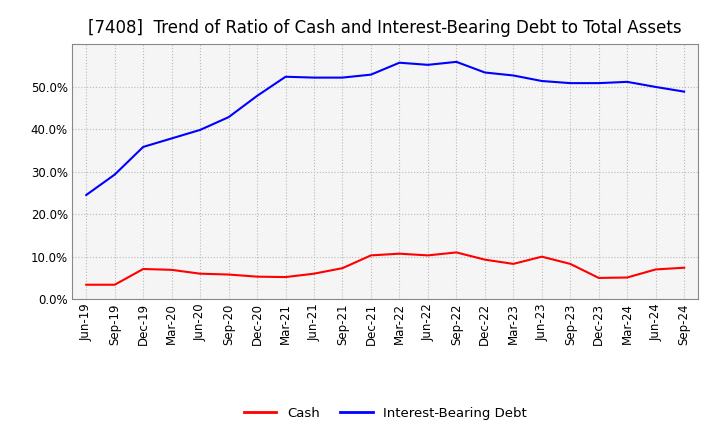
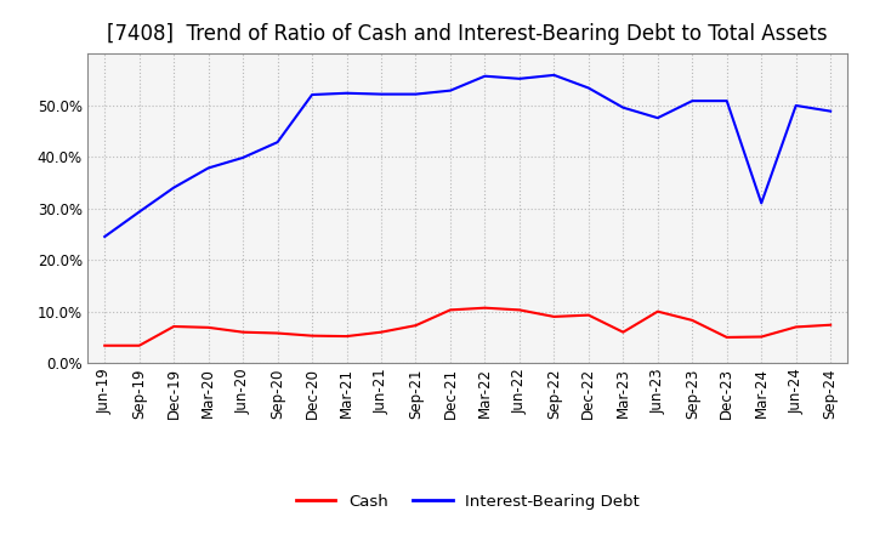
Interest-Bearing Debt/Dec-19: 35.8% -> 34.0%
Interest-Bearing Debt/Dec-20: 47.8% -> 52.0%
Cash/Sep-22: 11.0% -> 9.0%
Cash/Mar-23: 8.3% -> 6.0%
Interest-Bearing Debt/Mar-23: 52.6% -> 49.5%
Interest-Bearing Debt/Jun-23: 51.3% -> 47.5%
Interest-Bearing Debt/Mar-24: 51.1% -> 31.0%
